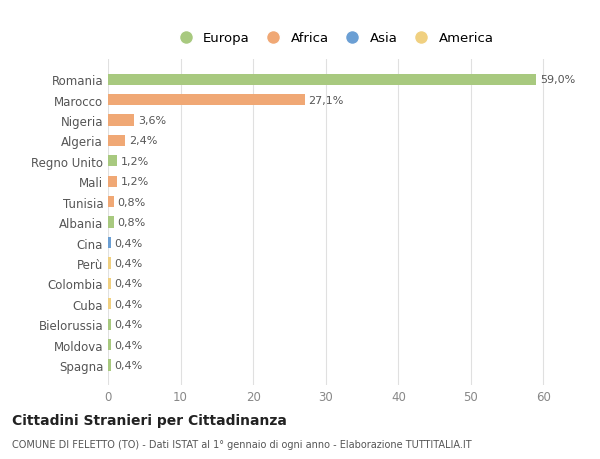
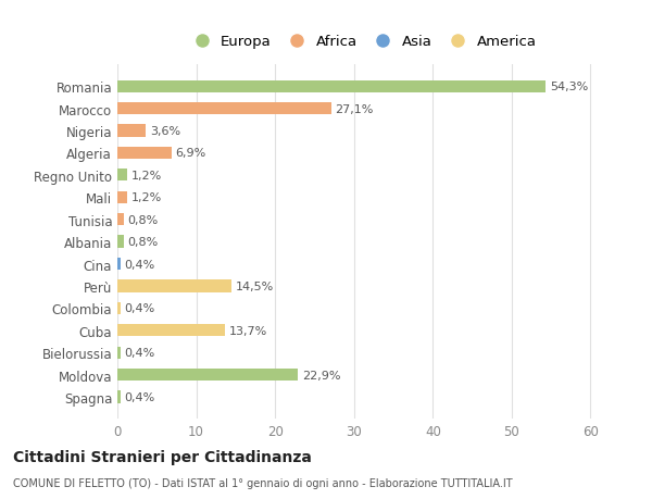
Romania: 59,0% -> 54,3%
Algeria: 2,4% -> 6,9%
Perù: 0,4% -> 14,5%
Cuba: 0,4% -> 13,7%
Moldova: 0,4% -> 22,9%
